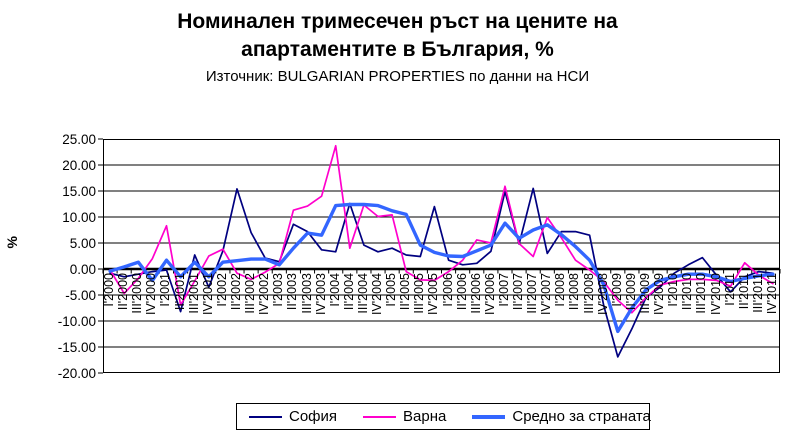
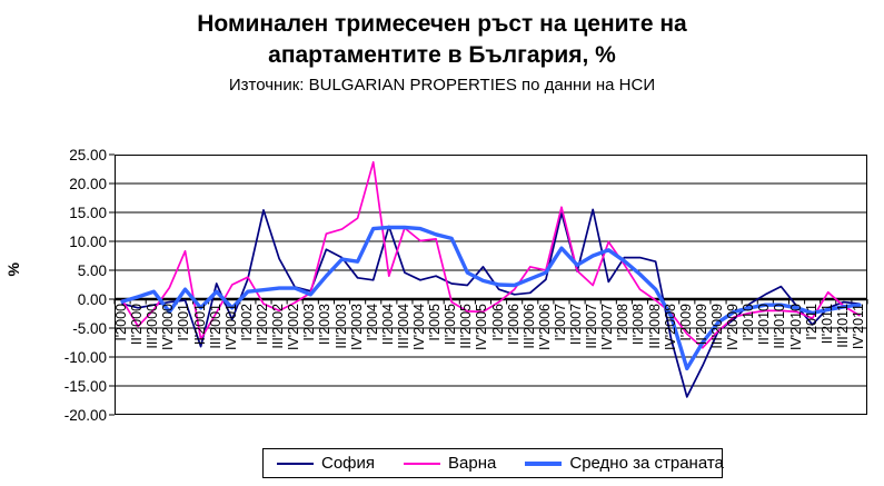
София/IV'2005: 12 -> 6
